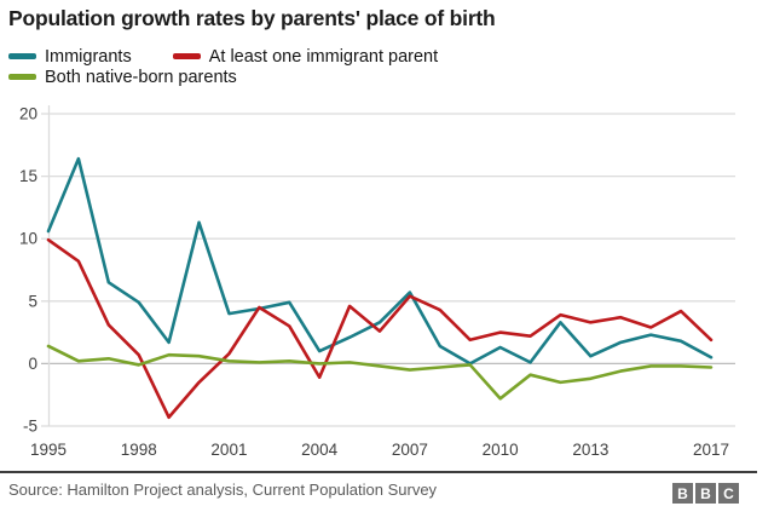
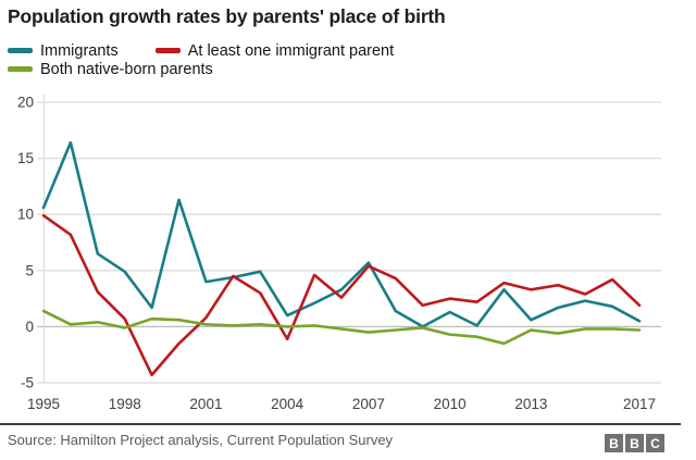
Both native-born parents/2010: -2.8 -> -0.7
Both native-born parents/2013: -1.2 -> -0.3
